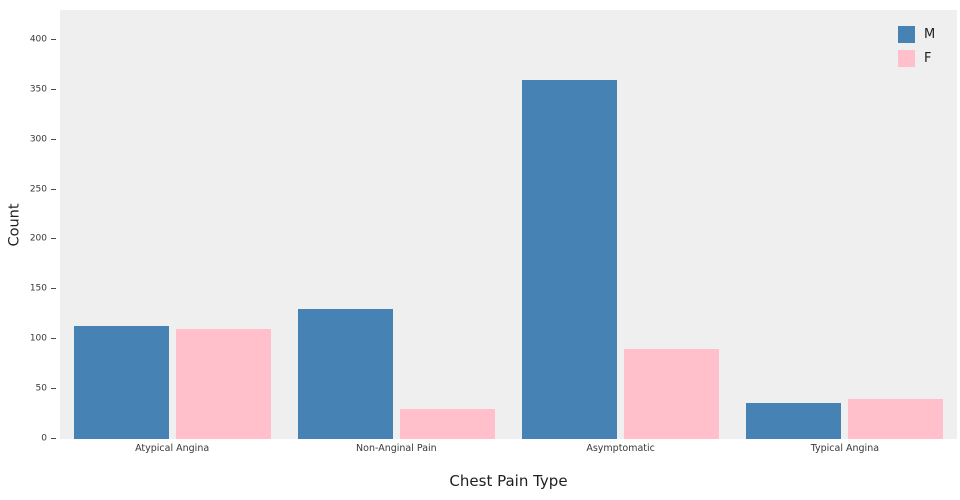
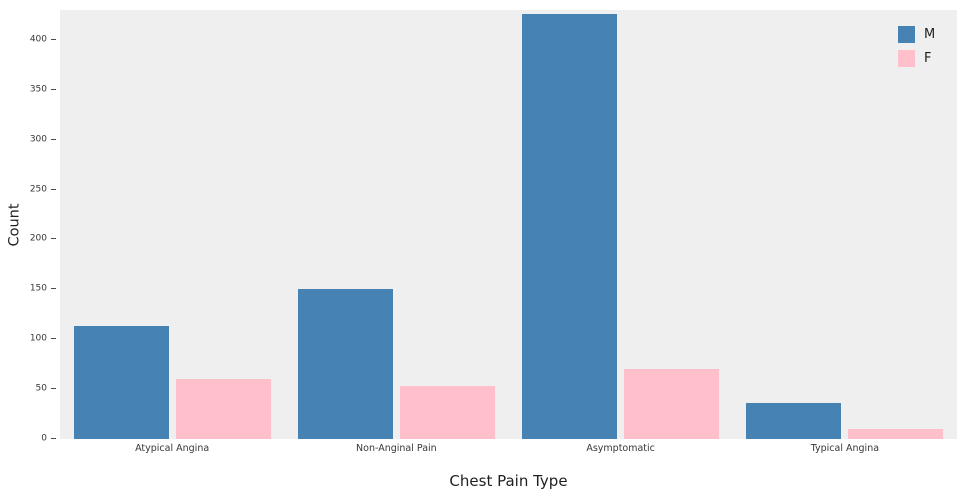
F/Atypical Angina: 110 -> 60
M/Non-Anginal Pain: 130 -> 150
F/Non-Anginal Pain: 30 -> 50
M/Asymptomatic: 360 -> 430
F/Asymptomatic: 90 -> 70
F/Typical Angina: 40 -> 10
